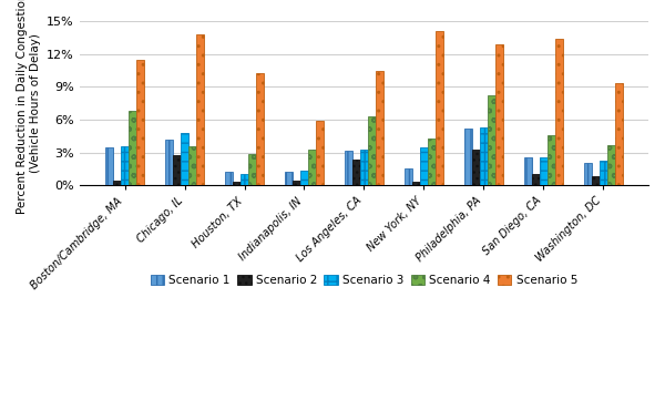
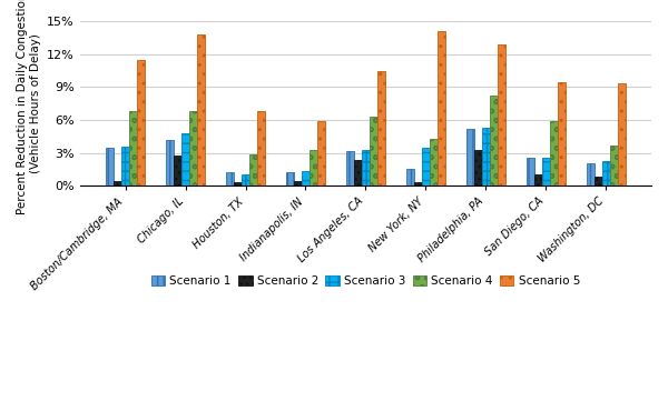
Scenario 4/Chicago, IL: 3.6% -> 6.8%
Scenario 5/Houston, TX: 10.2% -> 6.8%
Scenario 4/San Diego, CA: 4.6% -> 5.9%
Scenario 5/San Diego, CA: 13.4% -> 9.4%
